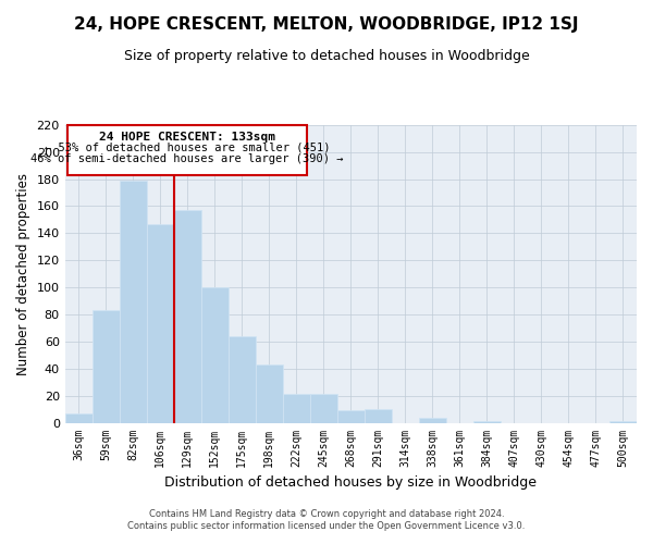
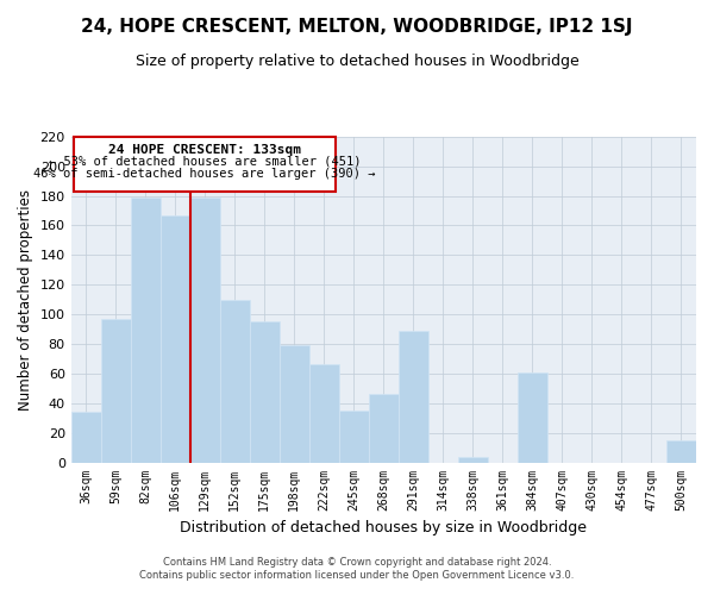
36sqm: 7 -> 34
59sqm: 83 -> 97
106sqm: 147 -> 167
129sqm: 157 -> 179
152sqm: 100 -> 110
175sqm: 64 -> 95
198sqm: 43 -> 79
222sqm: 21 -> 66
245sqm: 21 -> 35
268sqm: 9 -> 46
291sqm: 10 -> 89
384sqm: 1 -> 61
500sqm: 1 -> 15
